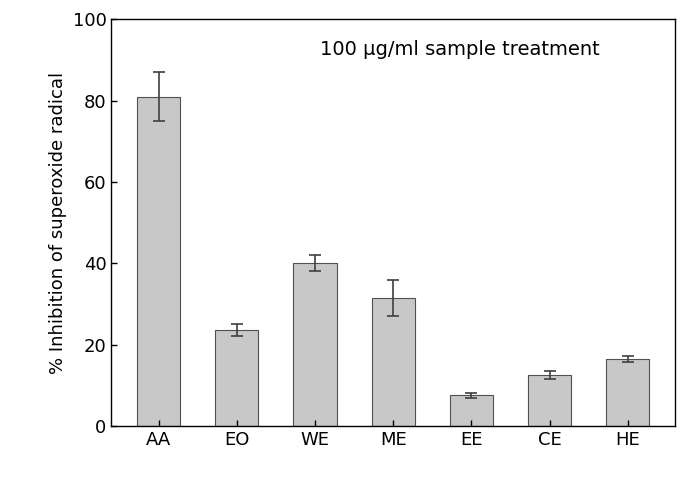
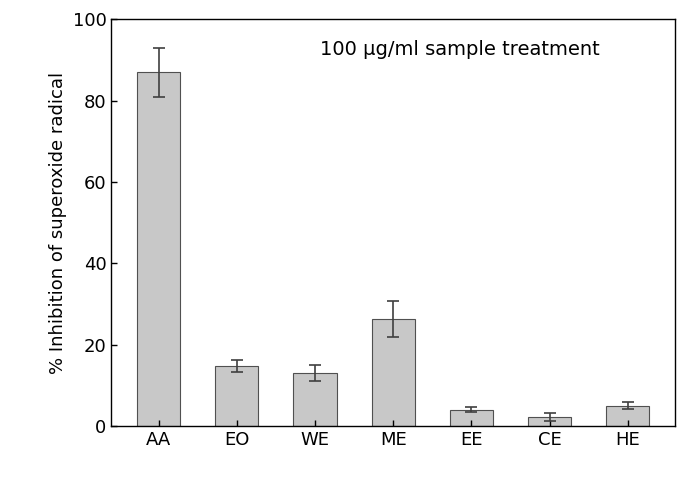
AA: 81.0 -> 87.0
EO: 23.5 -> 14.8
WE: 40.0 -> 13.0
ME: 31.5 -> 26.3
EE: 7.5 -> 4.0
CE: 12.5 -> 2.2
HE: 16.5 -> 5.0
